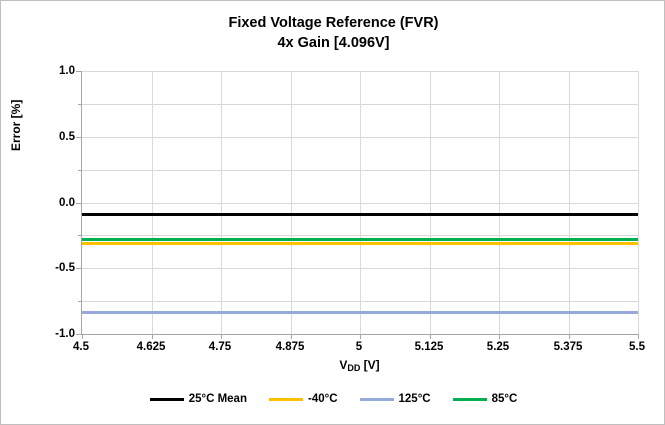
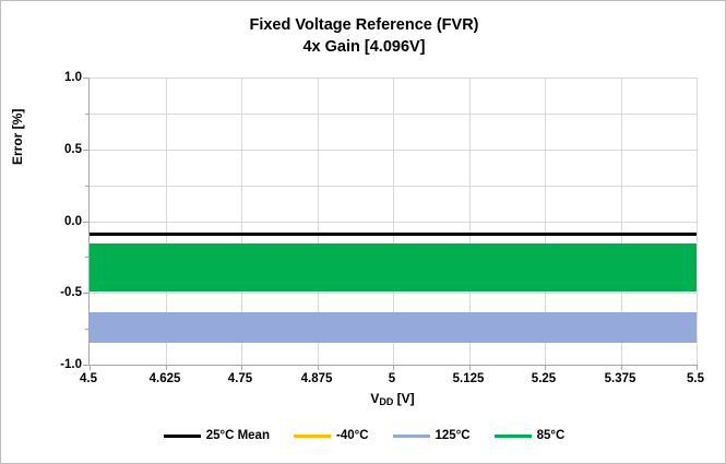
125°C/5.125: -0.84 -> -0.65
85°C/5.25: -0.28 -> -0.48
85°C/5.375: -0.28 -> -0.17
